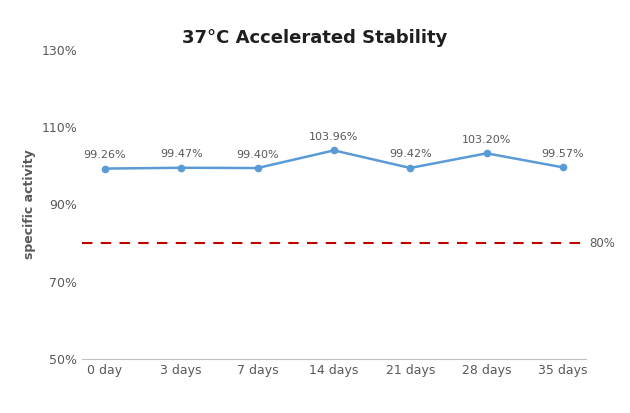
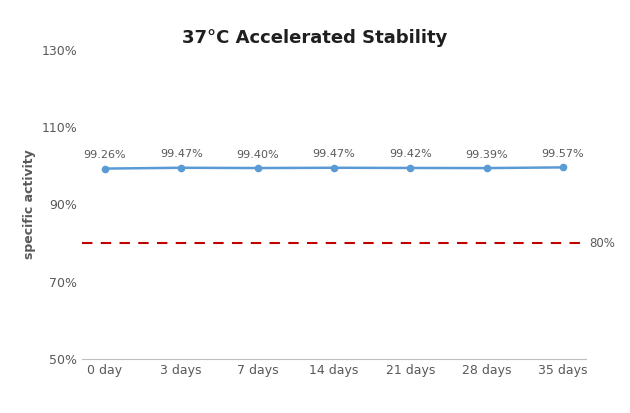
14 days: 103.96% -> 99.47%
28 days: 103.20% -> 99.39%
